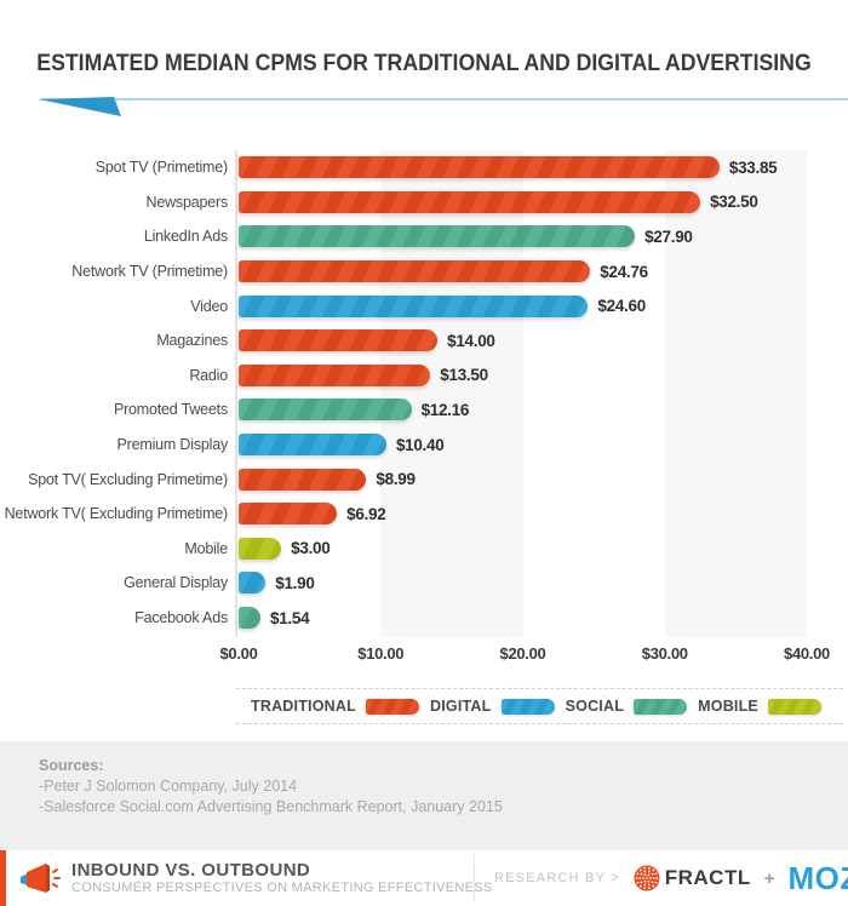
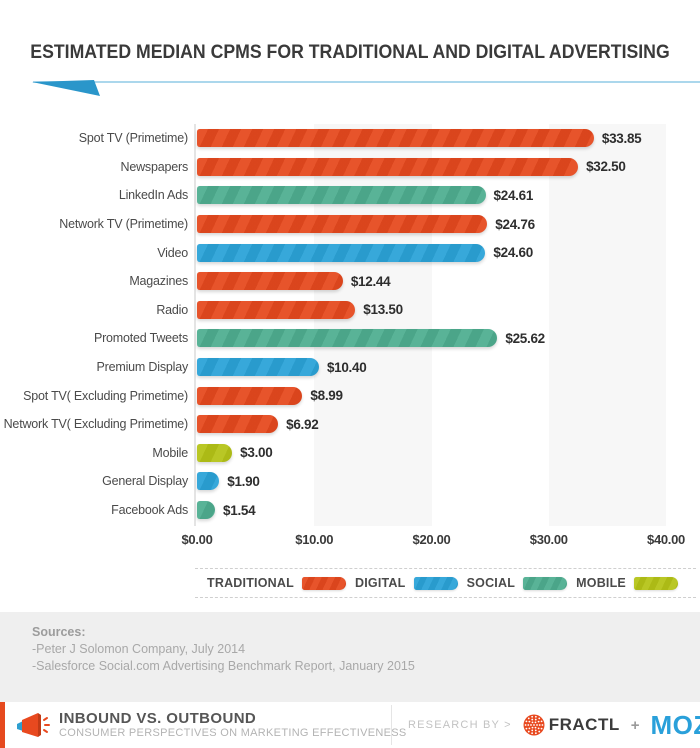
LinkedIn Ads: $27.90 -> $24.61
Magazines: $14.00 -> $12.44
Promoted Tweets: $12.16 -> $25.62
